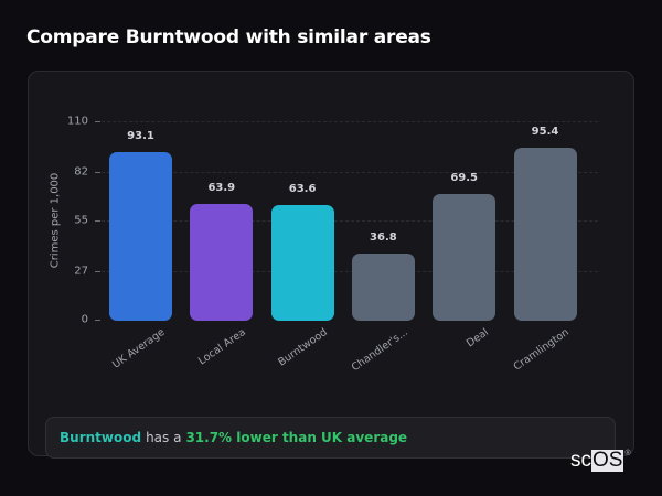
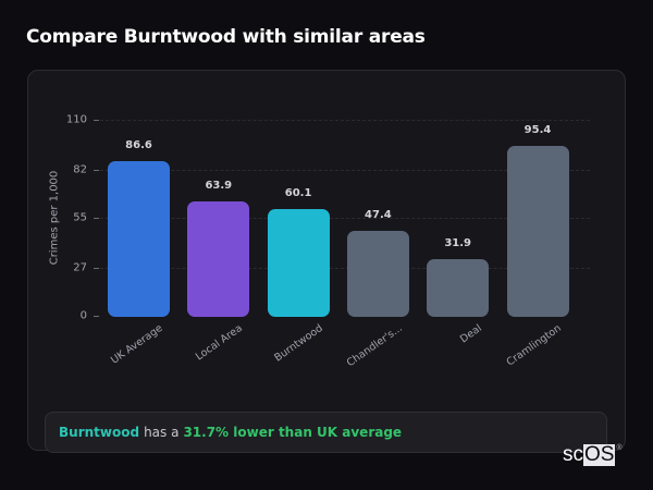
UK Average: 93.1 -> 86.6
Burntwood: 63.6 -> 60.1
Chandler's...: 36.8 -> 47.4
Deal: 69.5 -> 31.9
